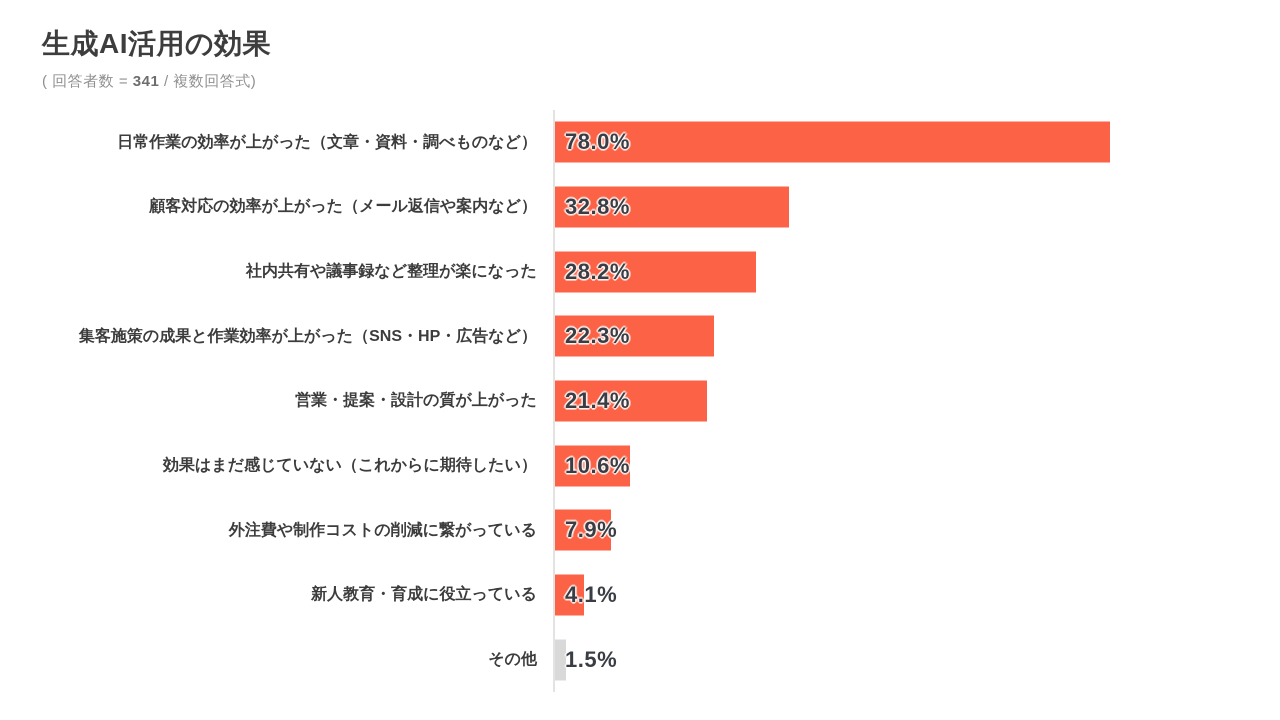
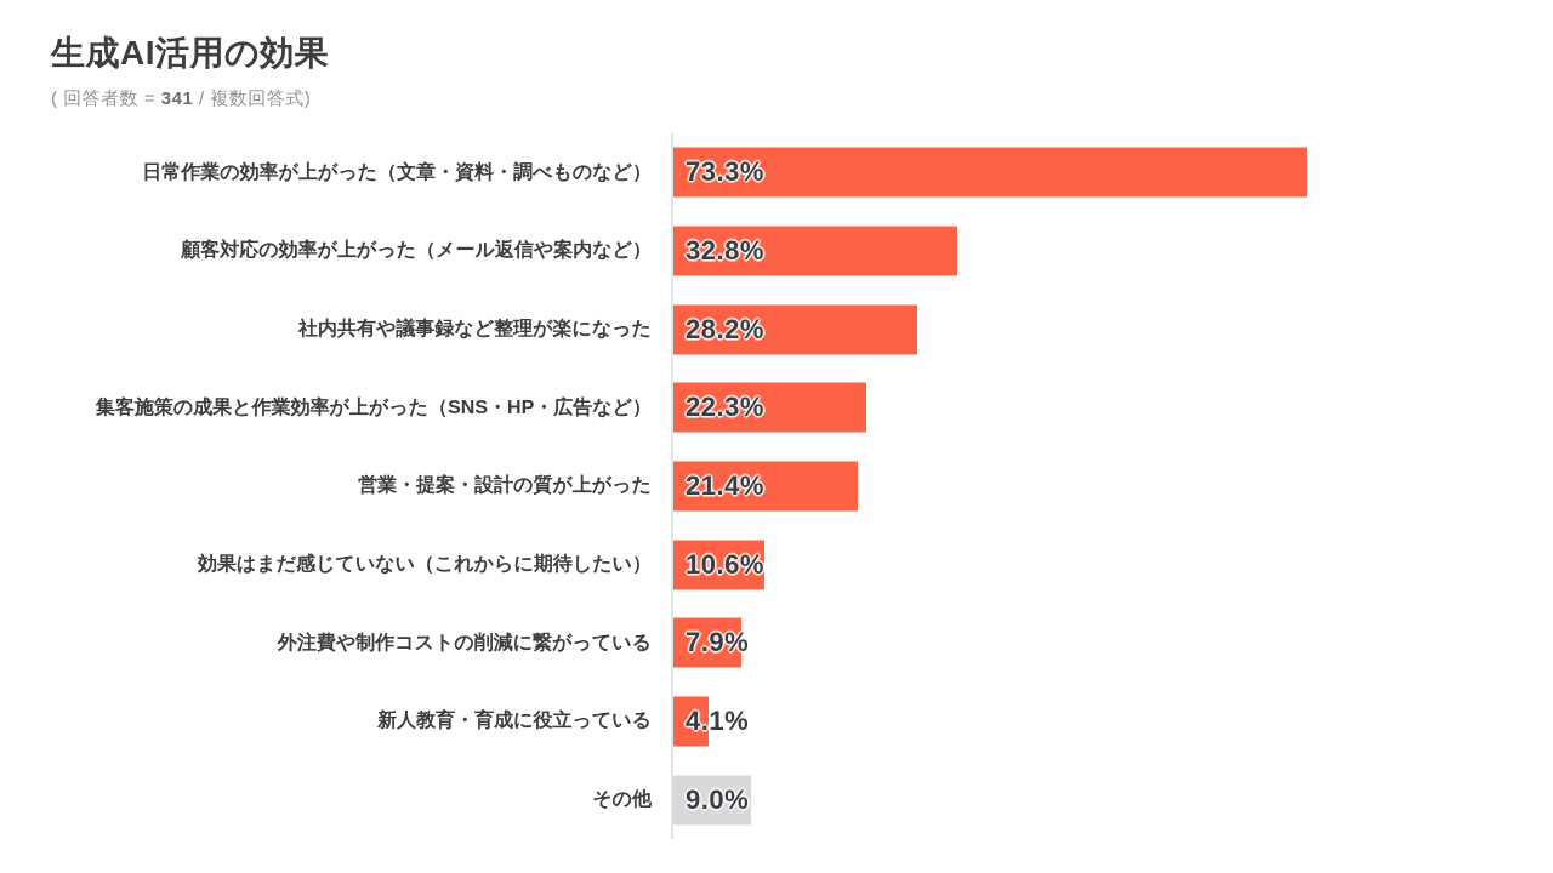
日常作業の効率が上がった（文章・資料・調べものなど）: 78.0% -> 73.3%
その他: 1.5% -> 9.0%
